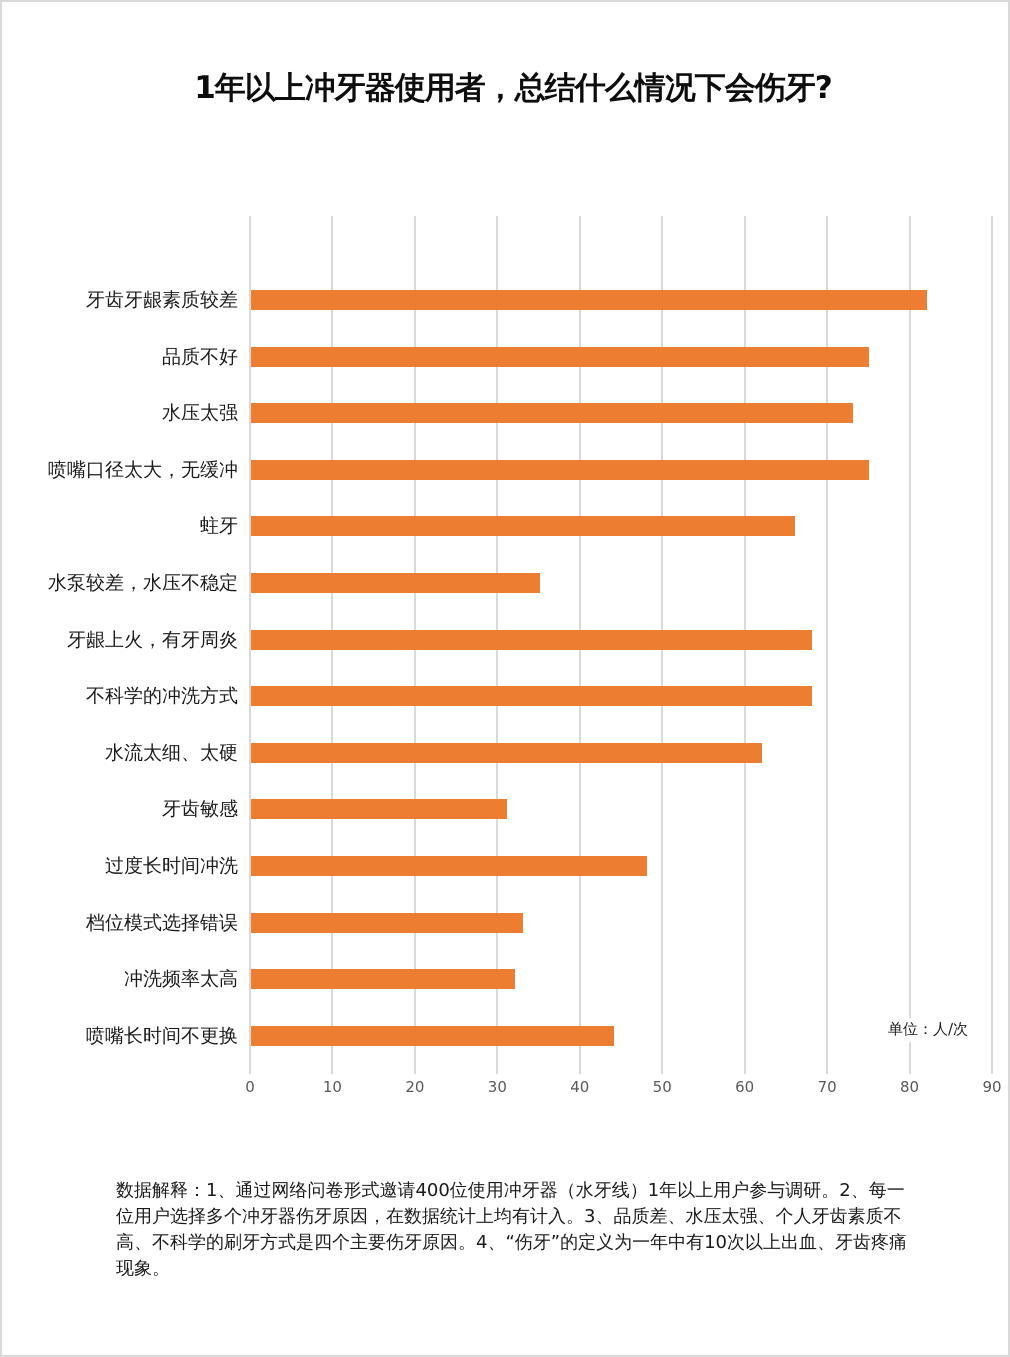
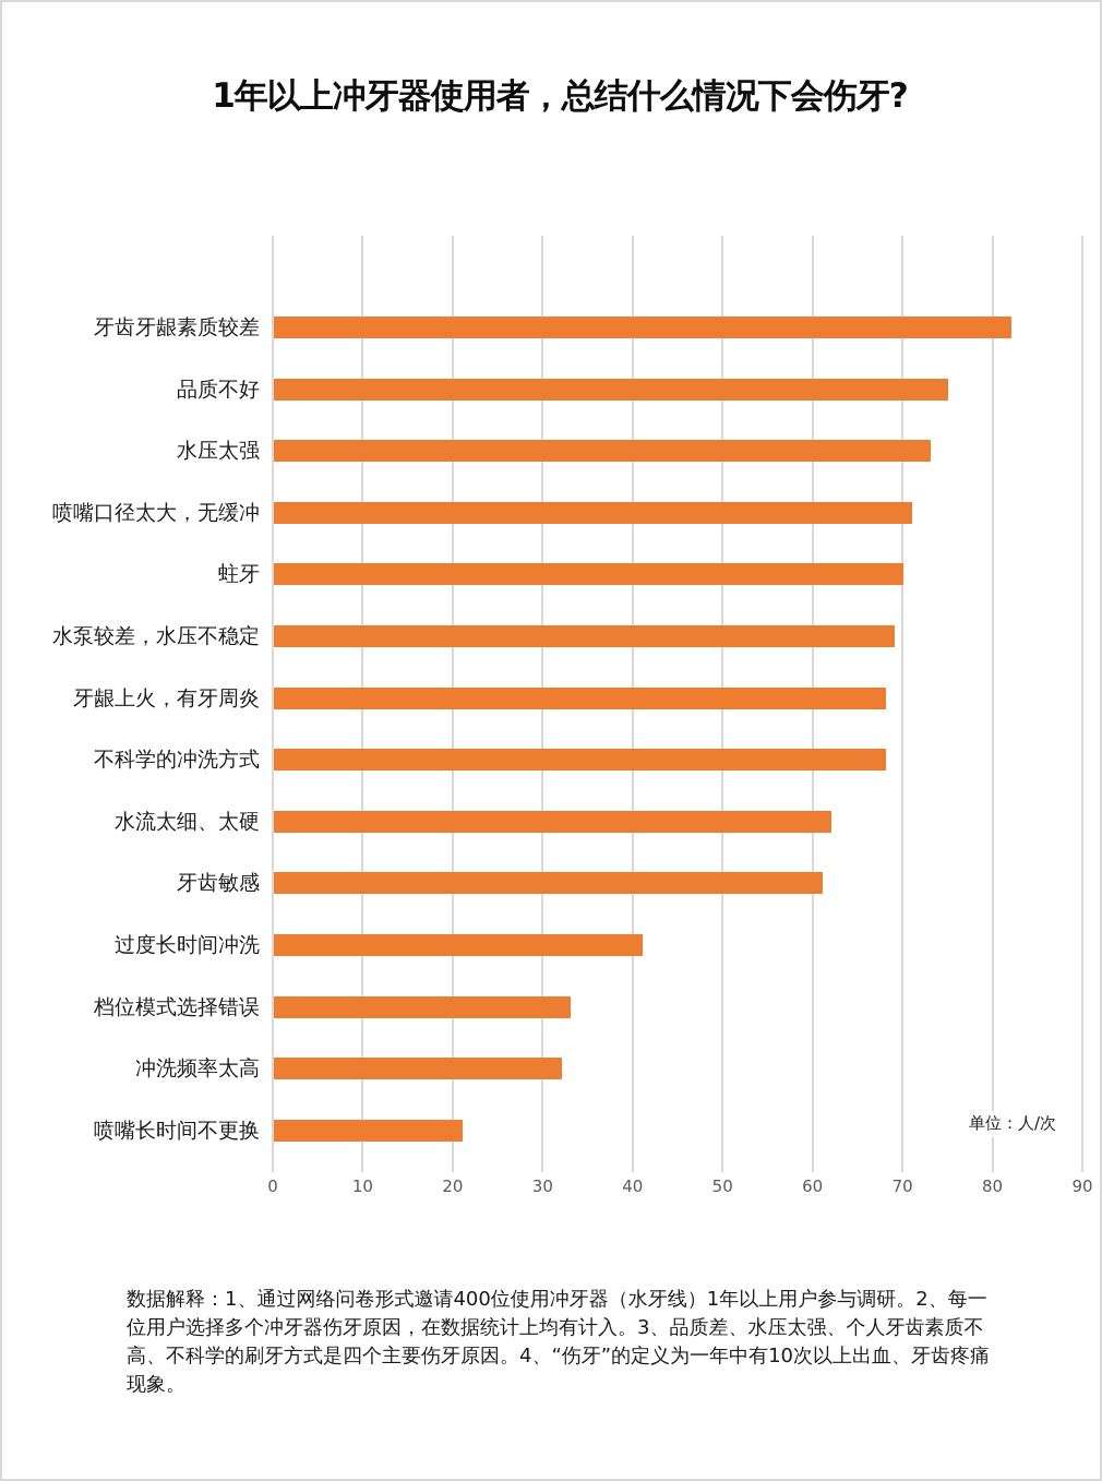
喷嘴口径太大，无缓冲: 75 -> 71
蛀牙: 66 -> 70
水泵较差，水压不稳定: 35 -> 69
牙齿敏感: 31 -> 61
过度长时间冲洗: 48 -> 41
喷嘴长时间不更换: 44 -> 21
